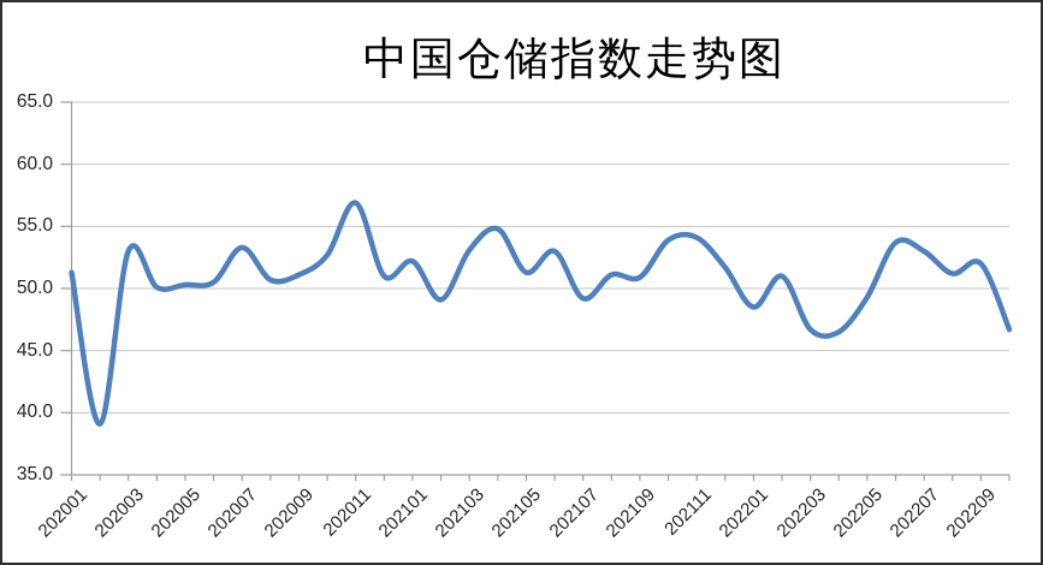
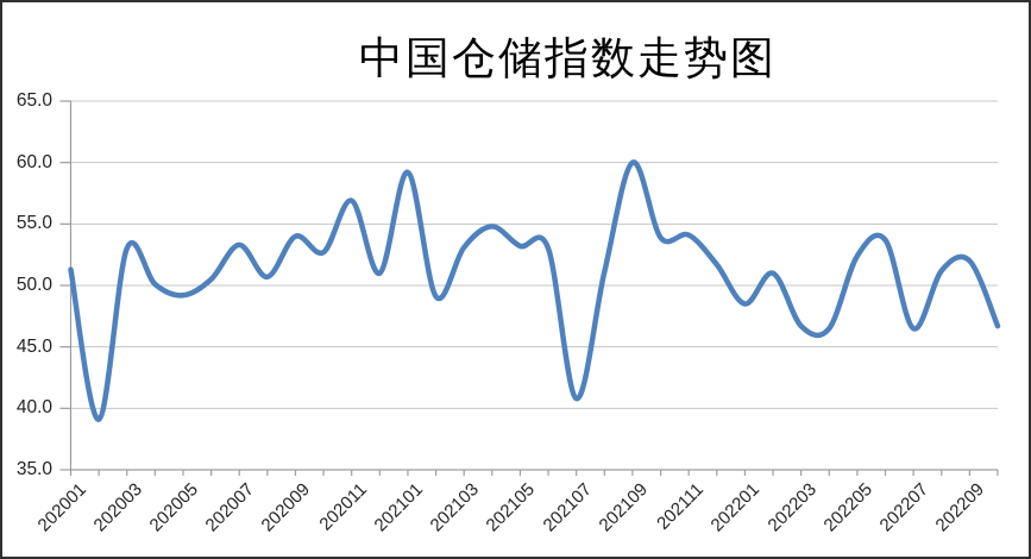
202005: 50.3 -> 49.2
202009: 51.1 -> 54.0
202101: 52.2 -> 59.2
202105: 51.3 -> 53.2
202107: 49.2 -> 40.8
202109: 50.9 -> 60.0
202205: 49.3 -> 52.4
202207: 53.0 -> 46.5
